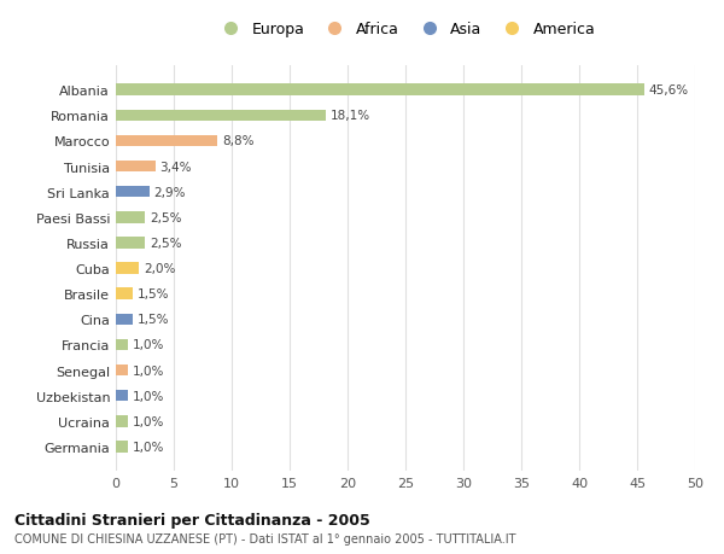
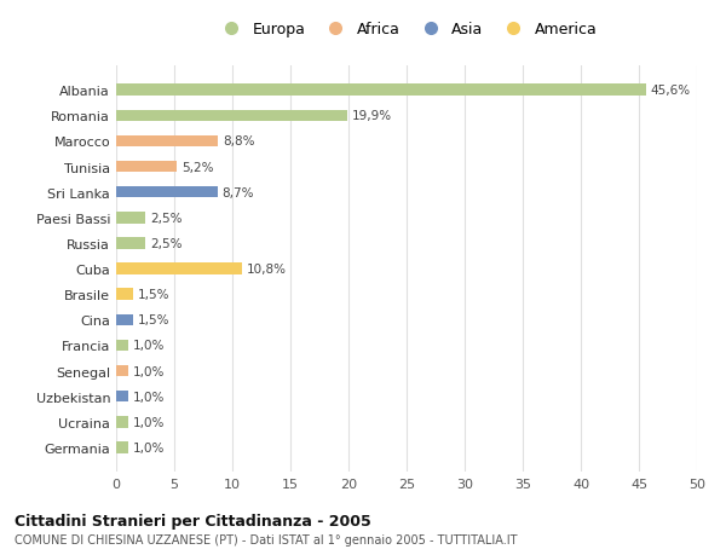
Romania: 18,1% -> 19,9%
Tunisia: 3,4% -> 5,2%
Sri Lanka: 2,9% -> 8,7%
Cuba: 2,0% -> 10,8%
